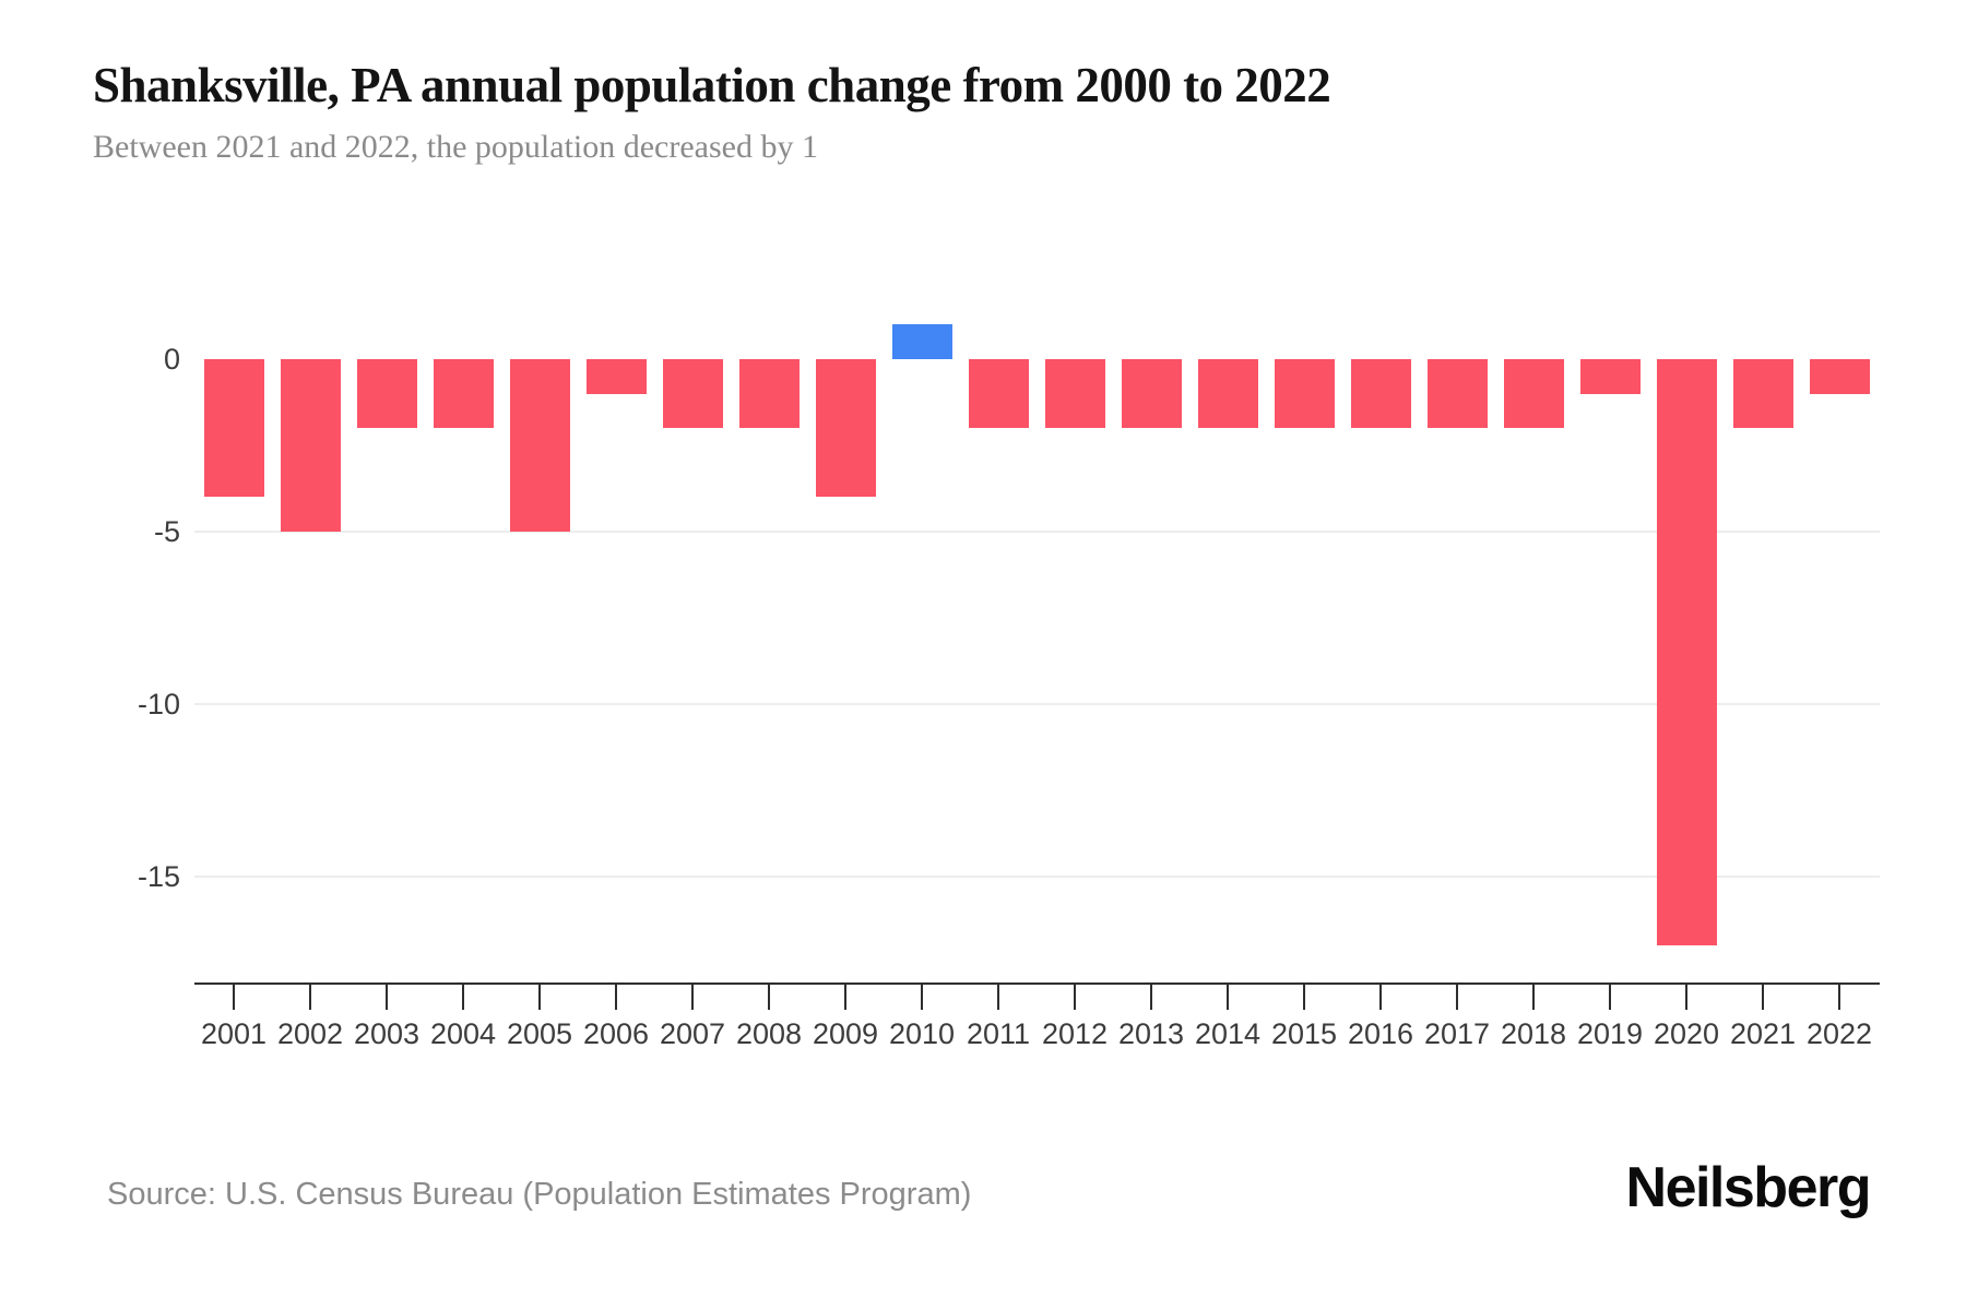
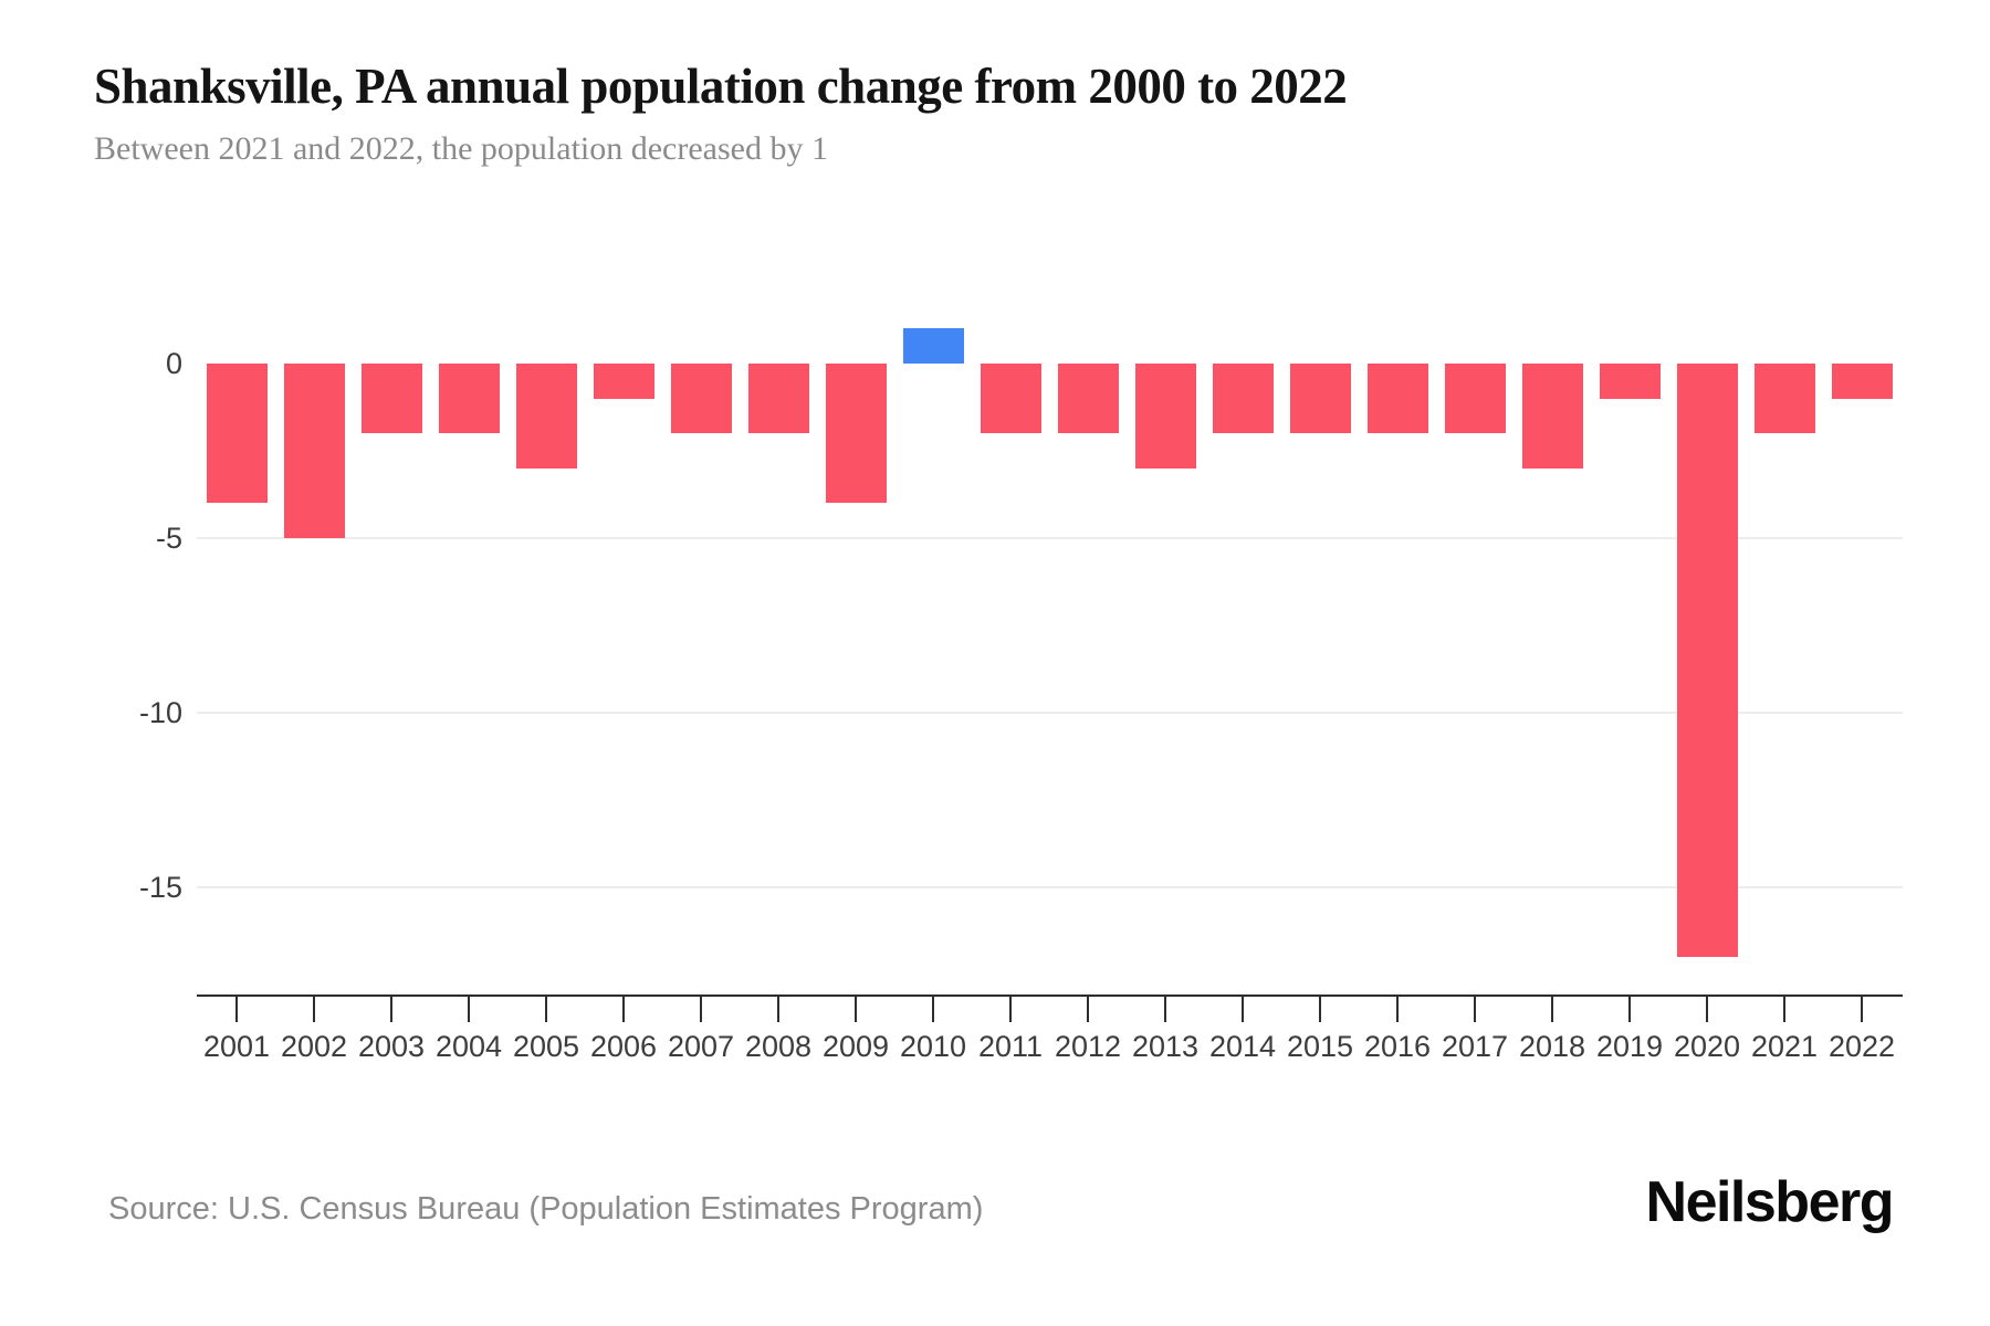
2005: -5 -> -3
2013: -2 -> -3
2018: -2 -> -3
